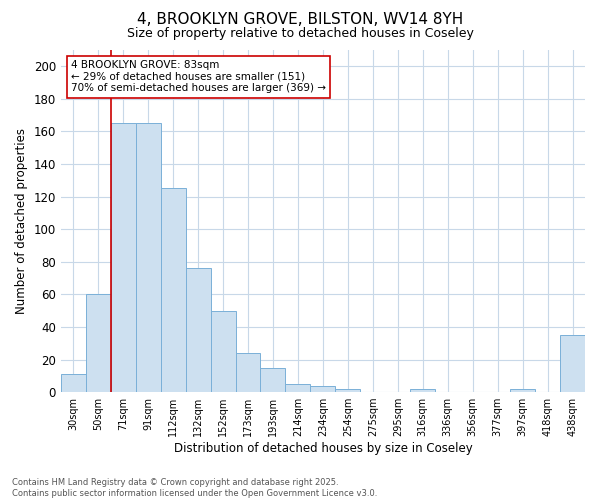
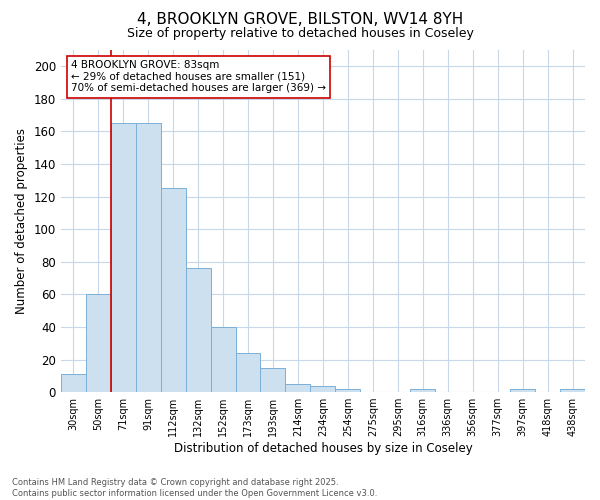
152sqm: 50 -> 40
438sqm: 35 -> 2
